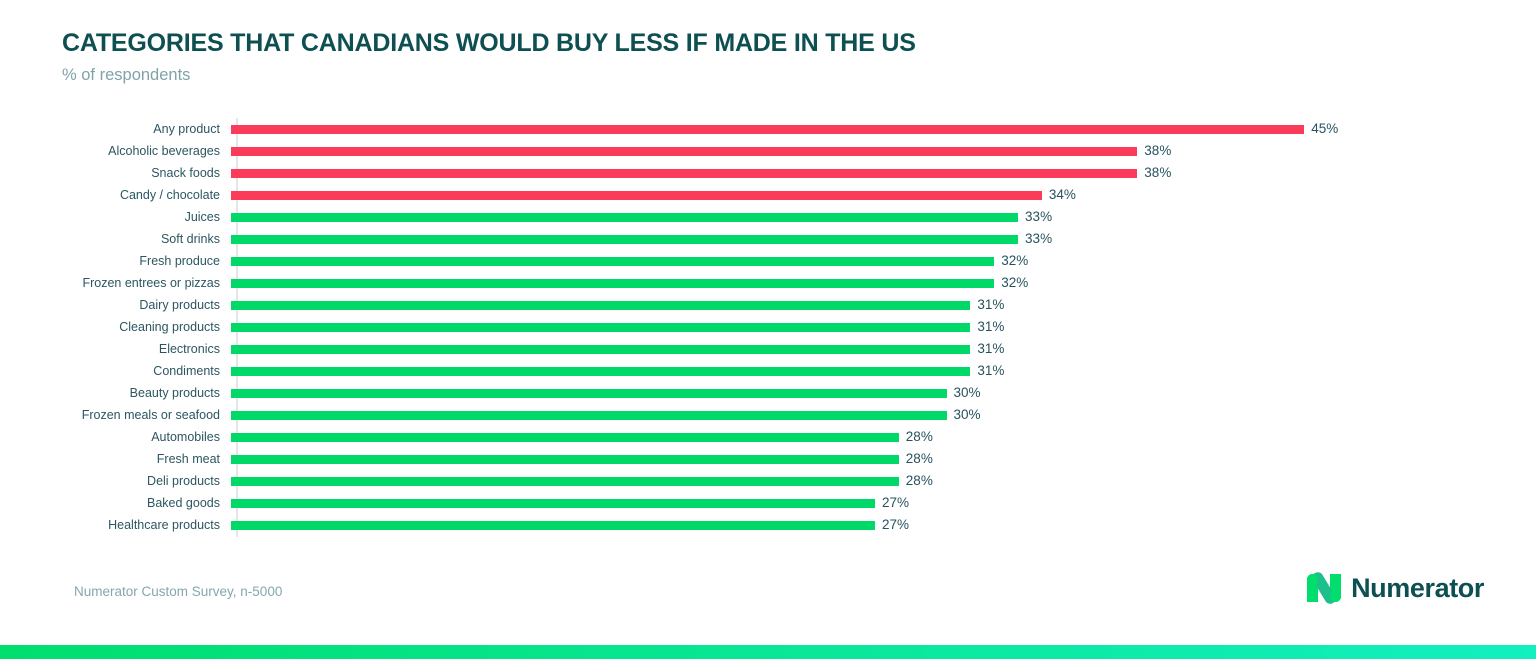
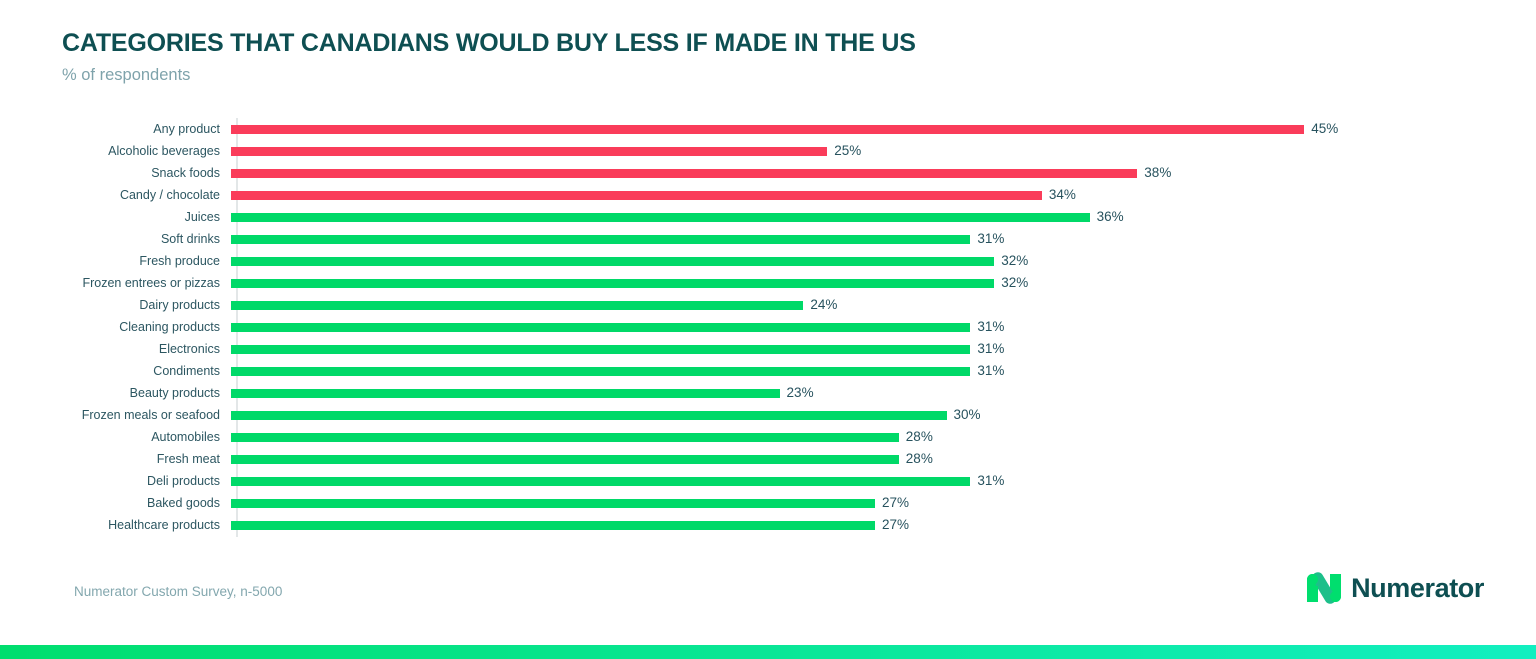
Alcoholic beverages: 38% -> 25%
Juices: 33% -> 36%
Soft drinks: 33% -> 31%
Dairy products: 31% -> 24%
Beauty products: 30% -> 23%
Deli products: 28% -> 31%
